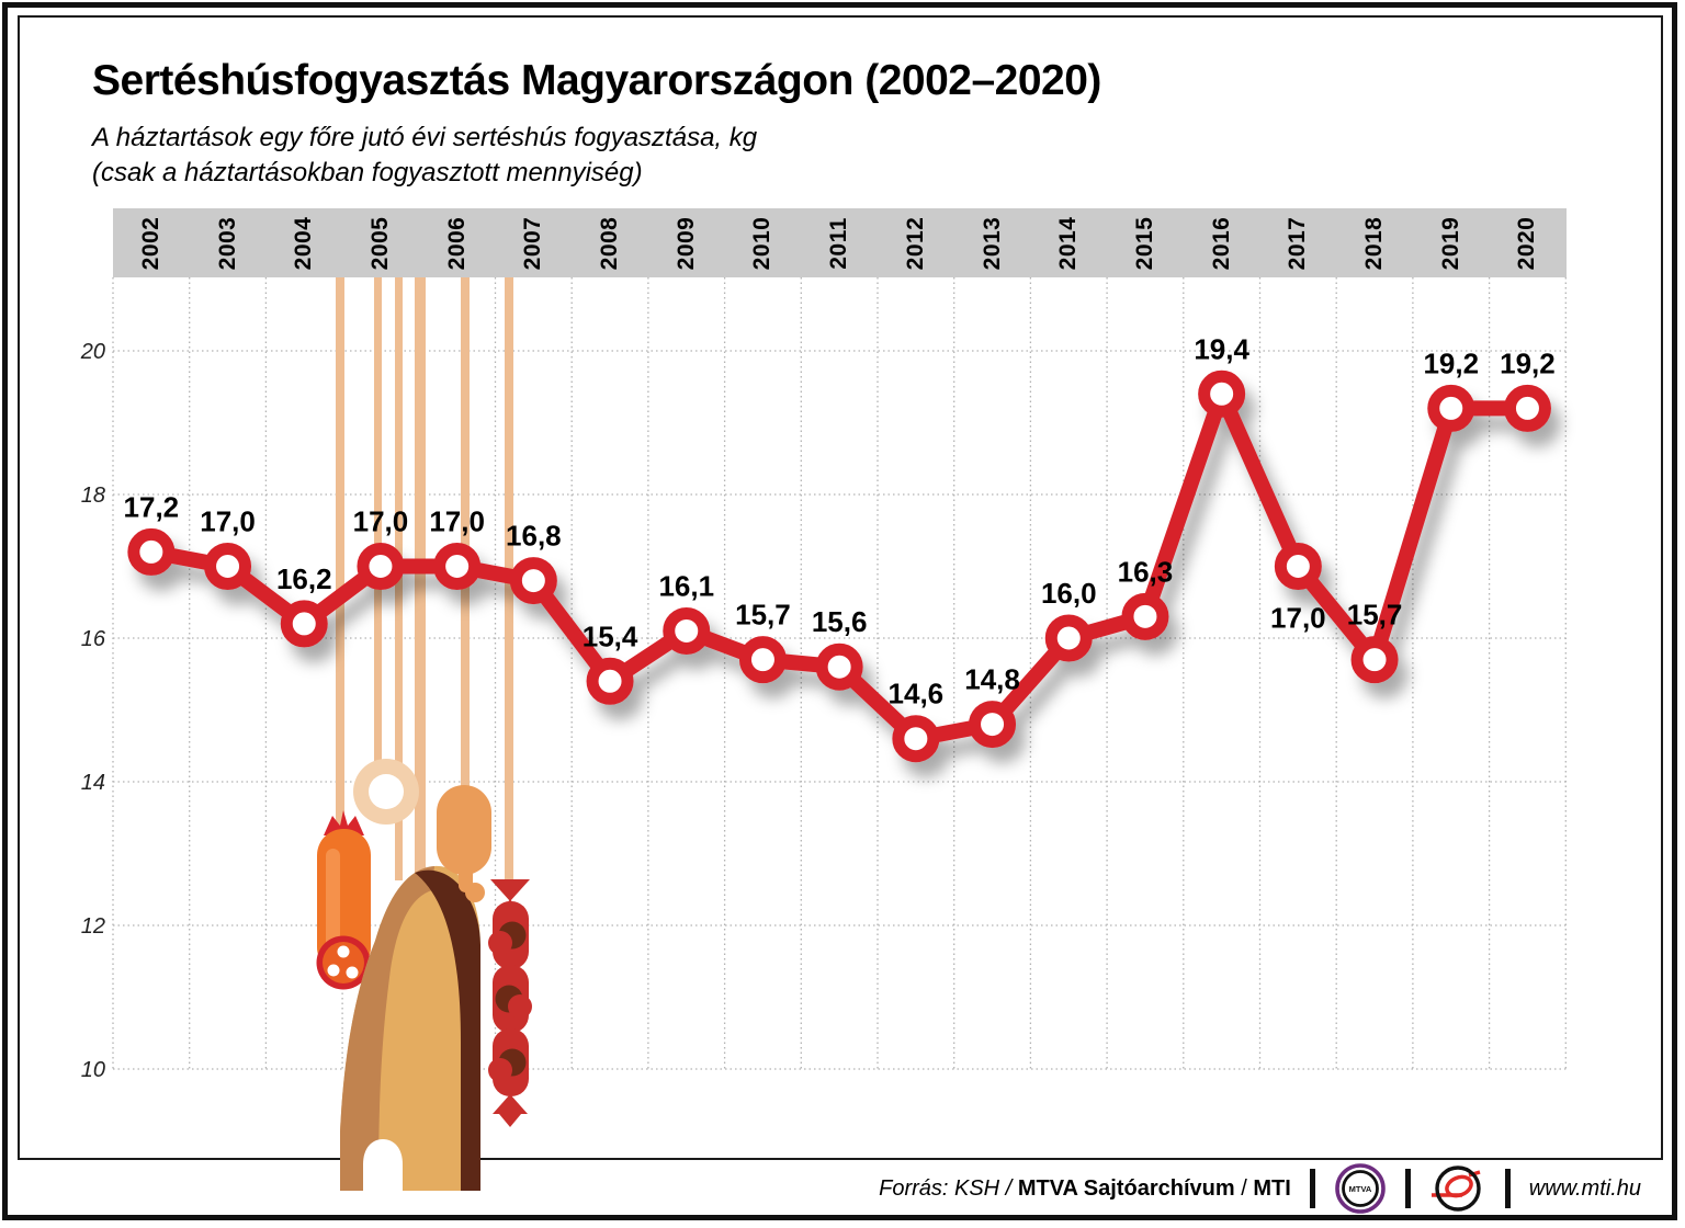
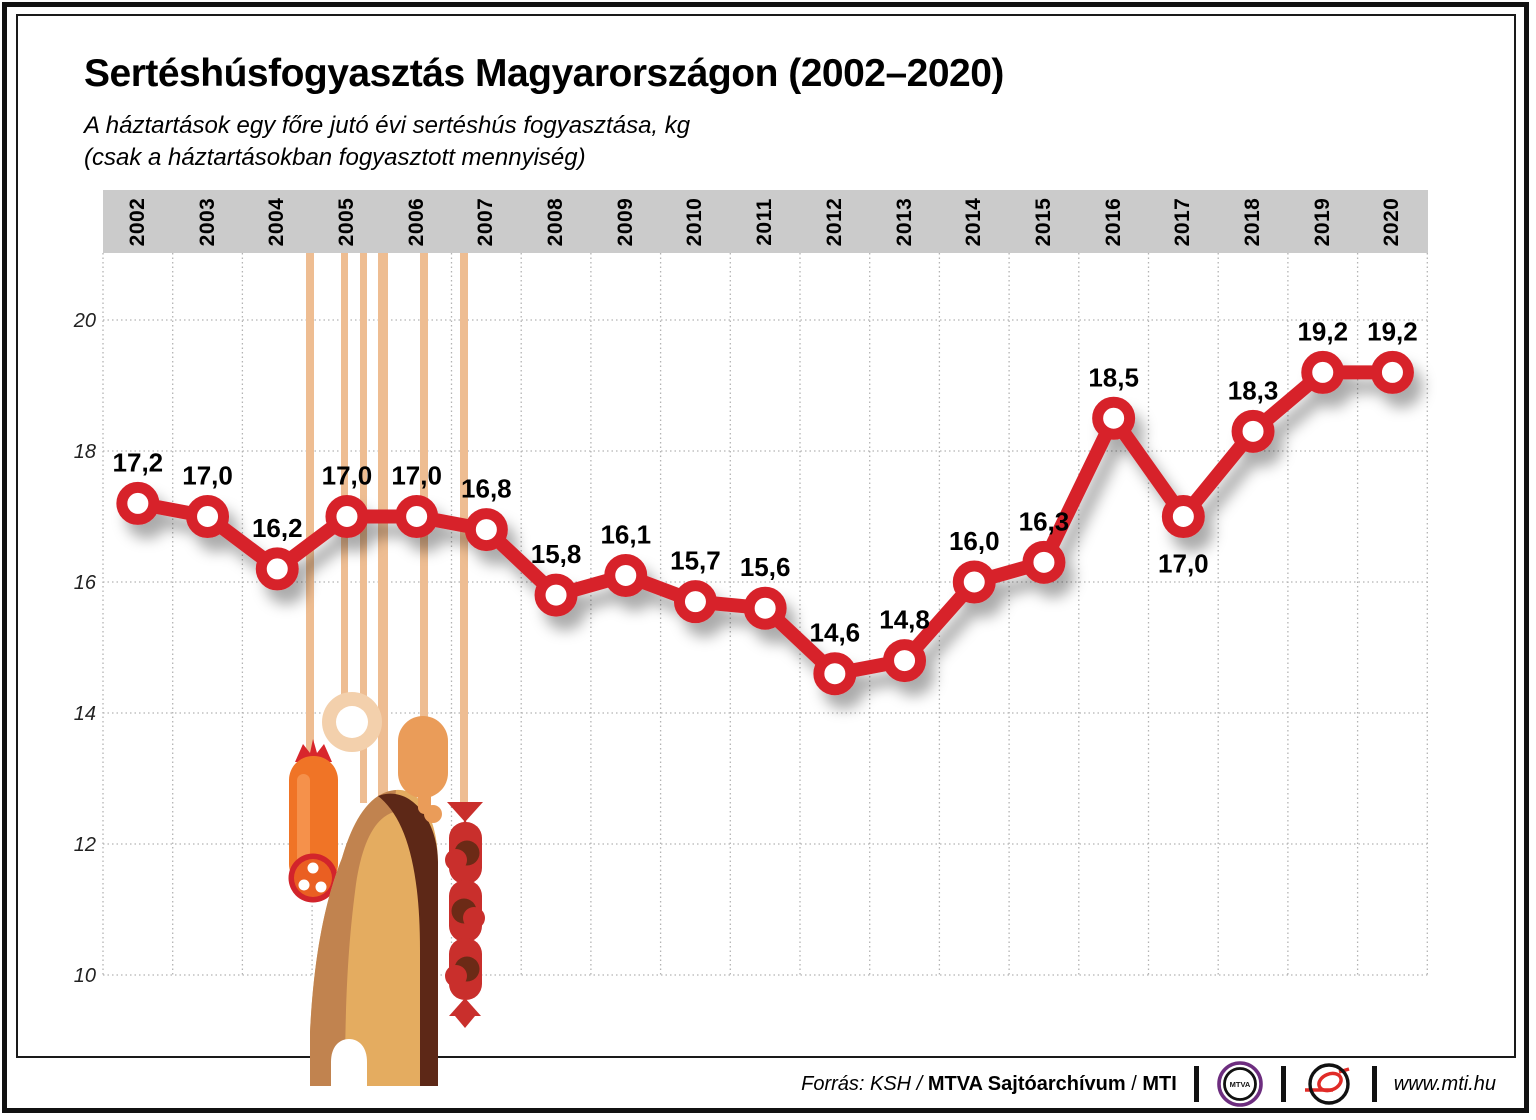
2008: 15,4 -> 15,8
2016: 19,4 -> 18,5
2018: 15,7 -> 18,3
